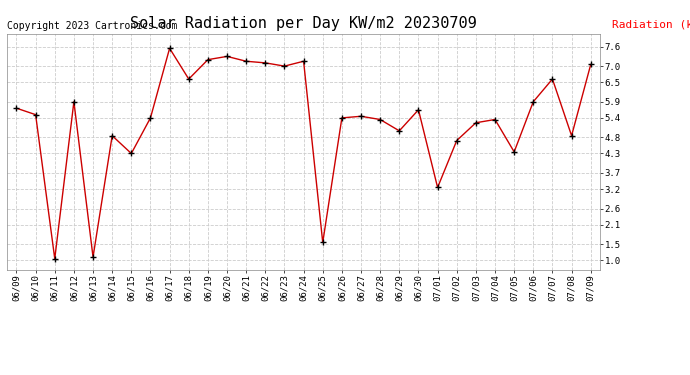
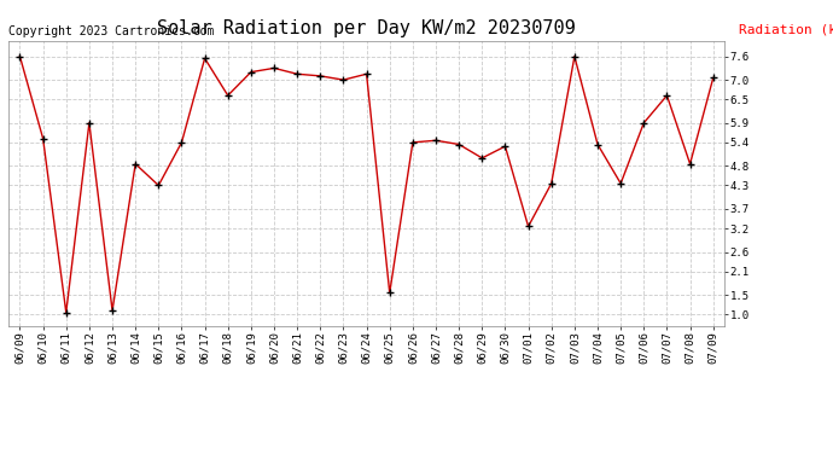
06/09: 5.70 -> 7.60
06/30: 5.65 -> 5.30
07/02: 4.70 -> 4.35
07/03: 5.25 -> 7.60
